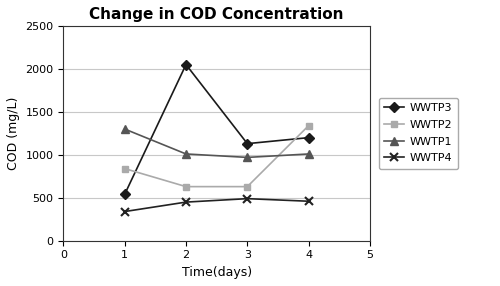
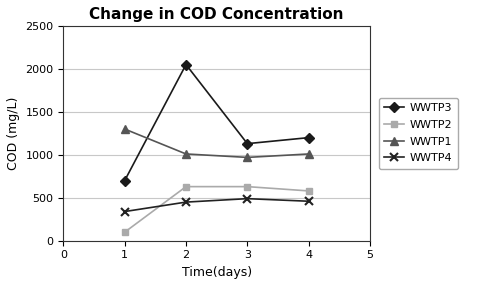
WWTP3/1: 540 -> 700
WWTP2/1: 840 -> 100
WWTP2/4: 1340 -> 580
